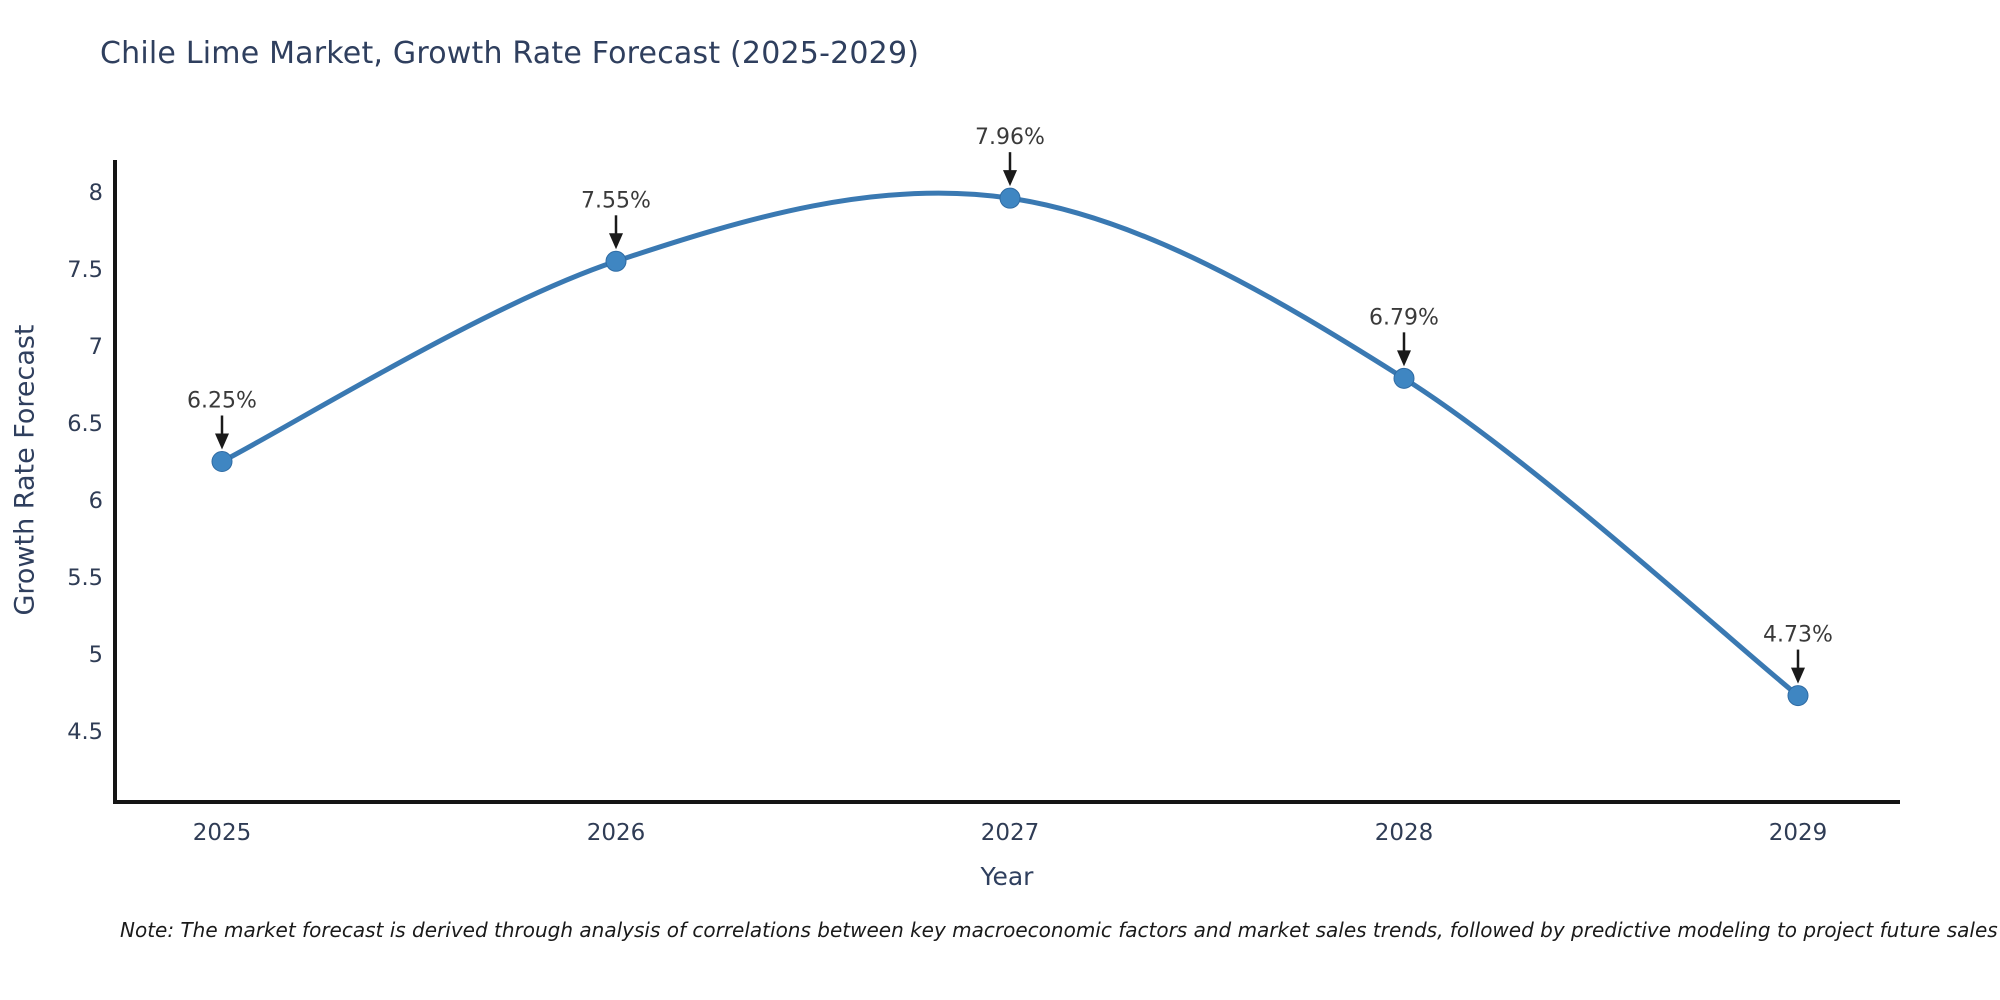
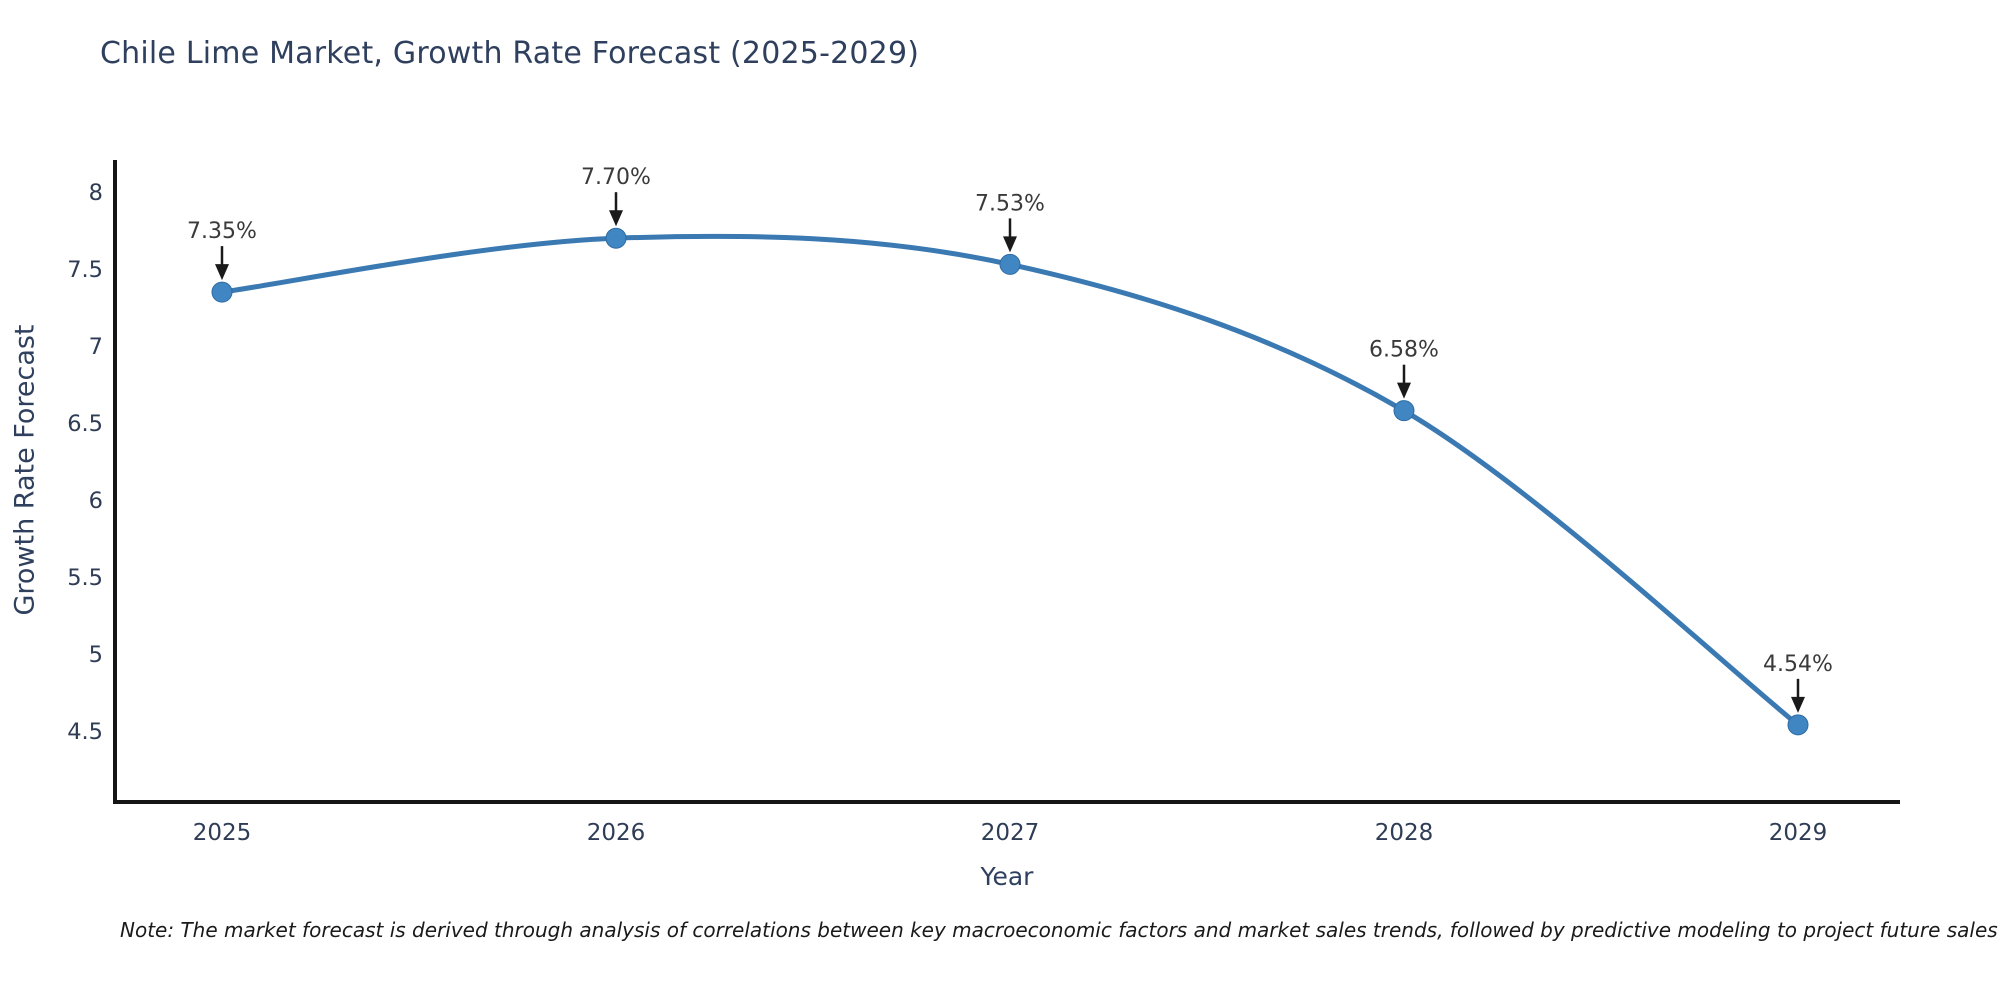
2025: 6.25% -> 7.35%
2026: 7.55% -> 7.70%
2027: 7.96% -> 7.53%
2028: 6.79% -> 6.58%
2029: 4.73% -> 4.54%
